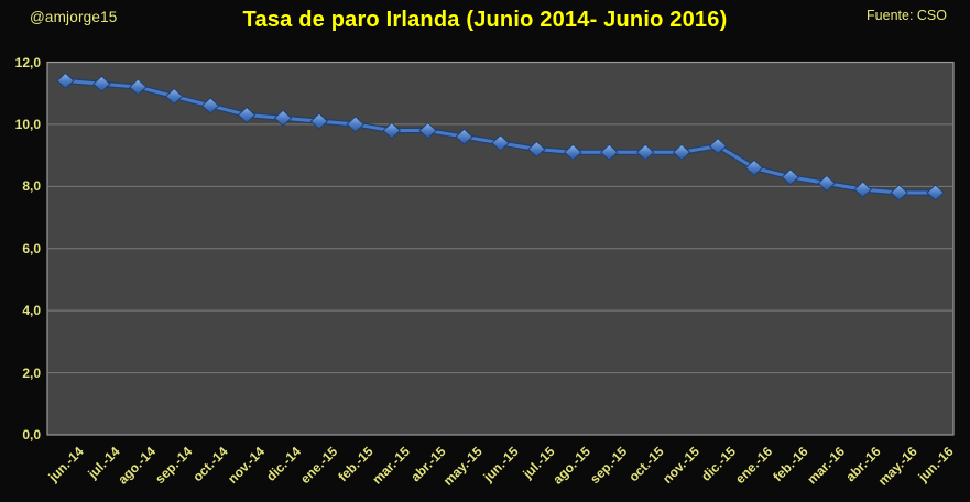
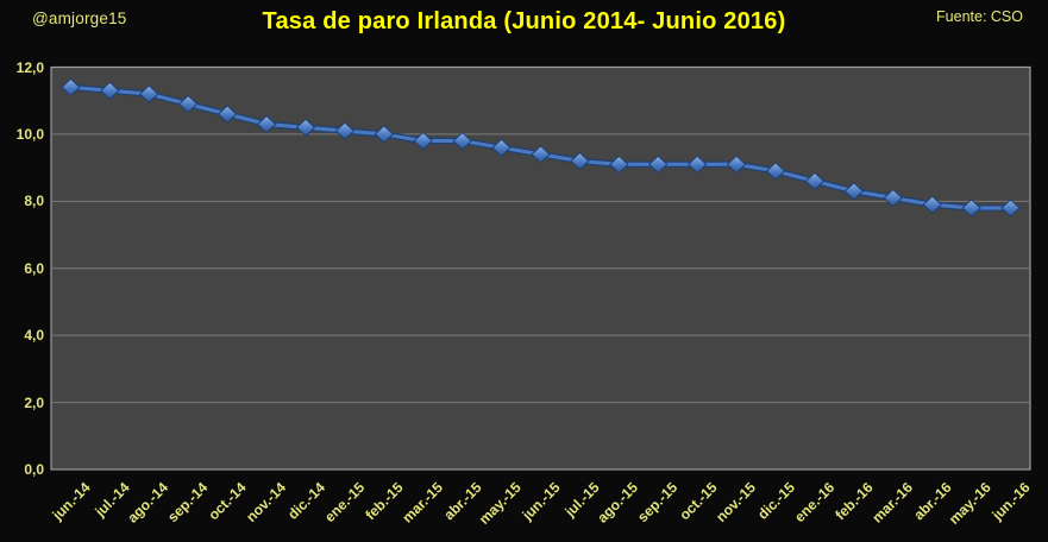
dic.-15: 9,3 -> 8,9
